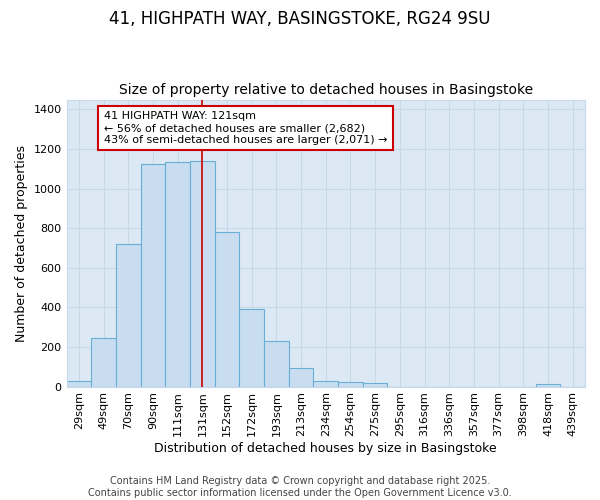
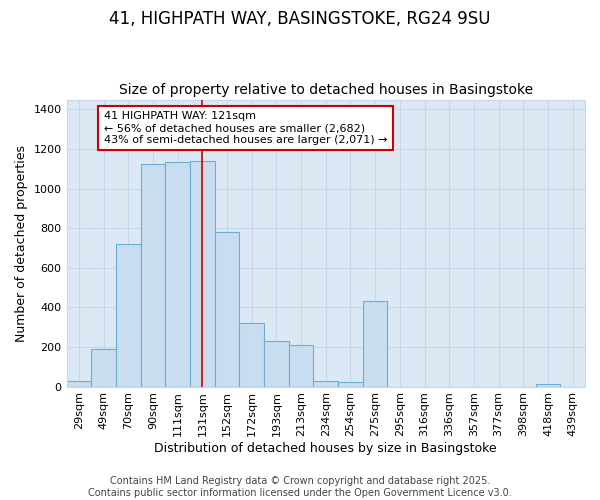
49sqm: 240 -> 190
172sqm: 390 -> 320
213sqm: 100 -> 210
275sqm: 20 -> 430
